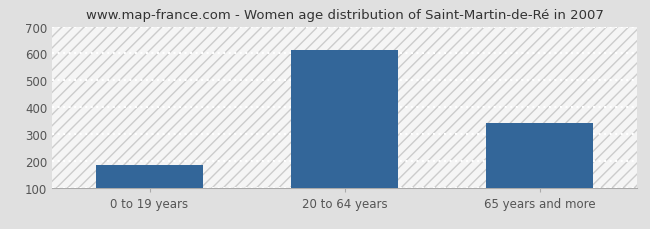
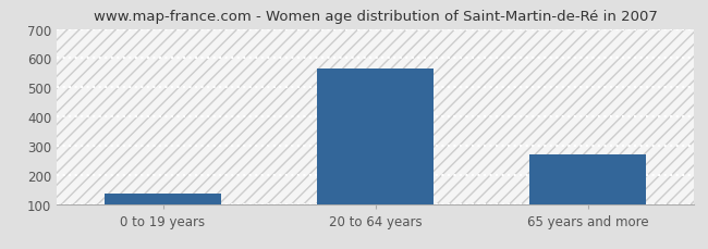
0 to 19 years: 183 -> 135
20 to 64 years: 612 -> 565
65 years and more: 341 -> 270
